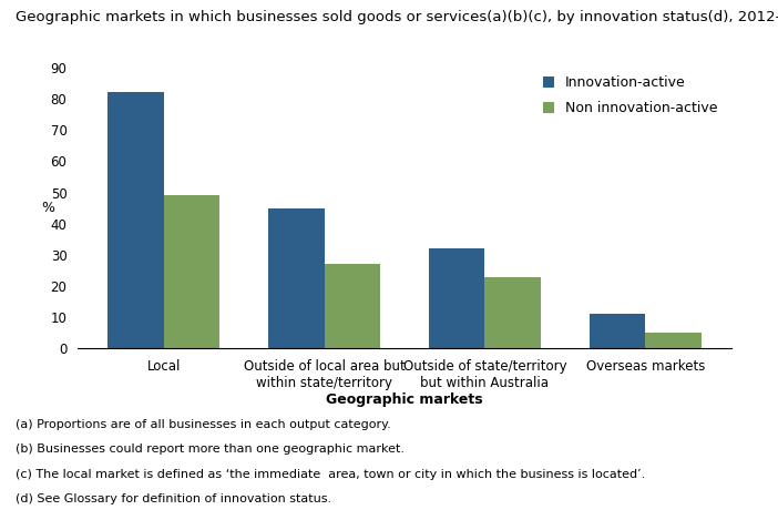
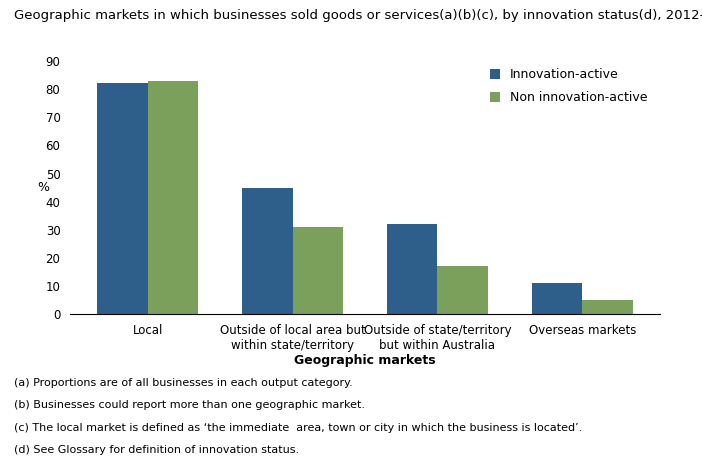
Non innovation-active/Local: 49 -> 83
Non innovation-active/Outside of local area but within state/territory: 27 -> 31
Non innovation-active/Outside of state/territory but within Australia: 23 -> 17
